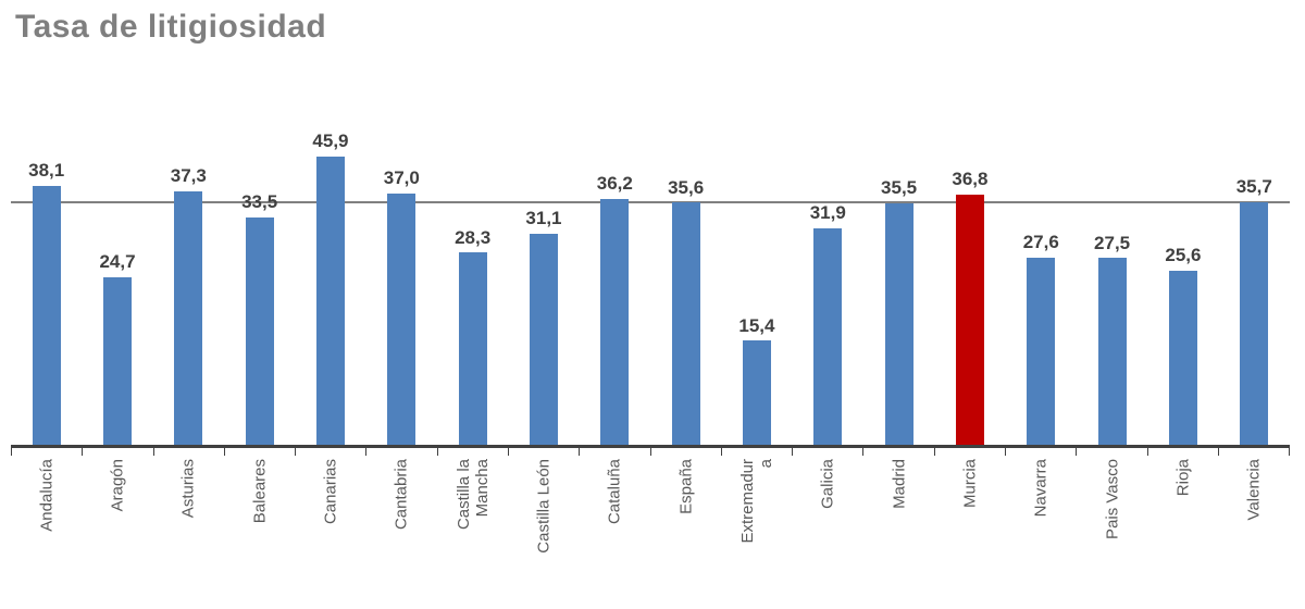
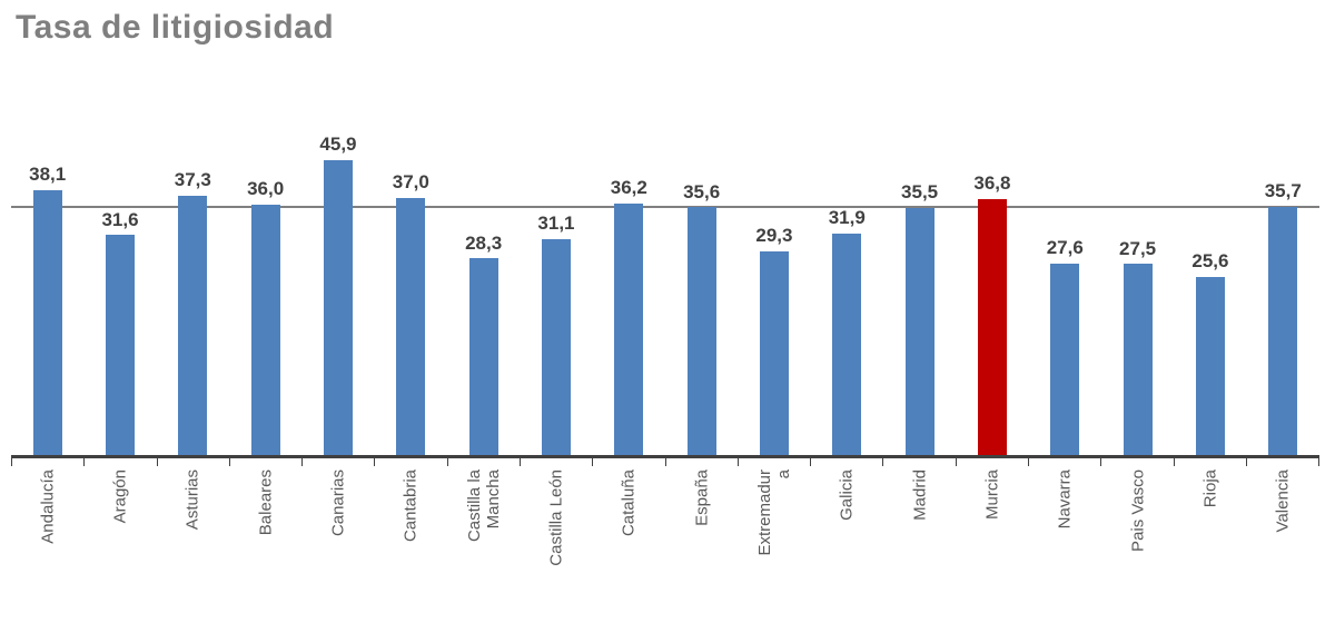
Aragón: 24,7 -> 31,6
Baleares: 33,5 -> 36,0
Extremadur a: 15,4 -> 29,3
